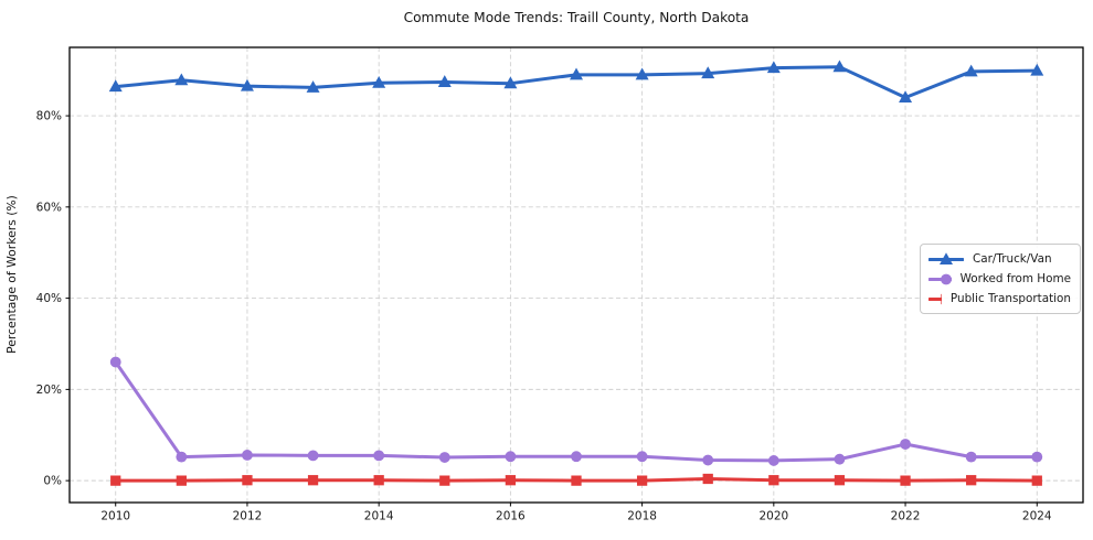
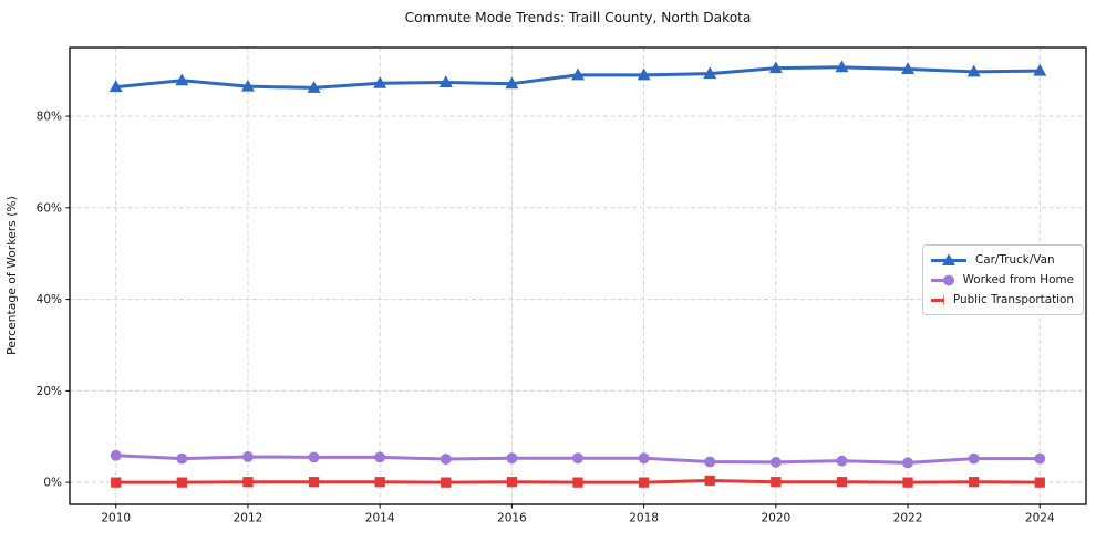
Worked from Home/2010: 26% -> 6%
Car/Truck/Van/2022: 84% -> 90%
Worked from Home/2022: 8% -> 4%
